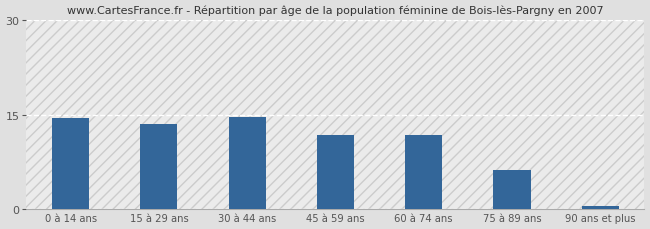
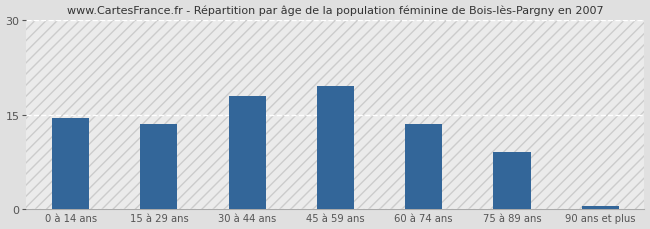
30 à 44 ans: 14.6 -> 18.0
45 à 59 ans: 11.8 -> 19.5
60 à 74 ans: 11.8 -> 13.5
75 à 89 ans: 6.2 -> 9.0
